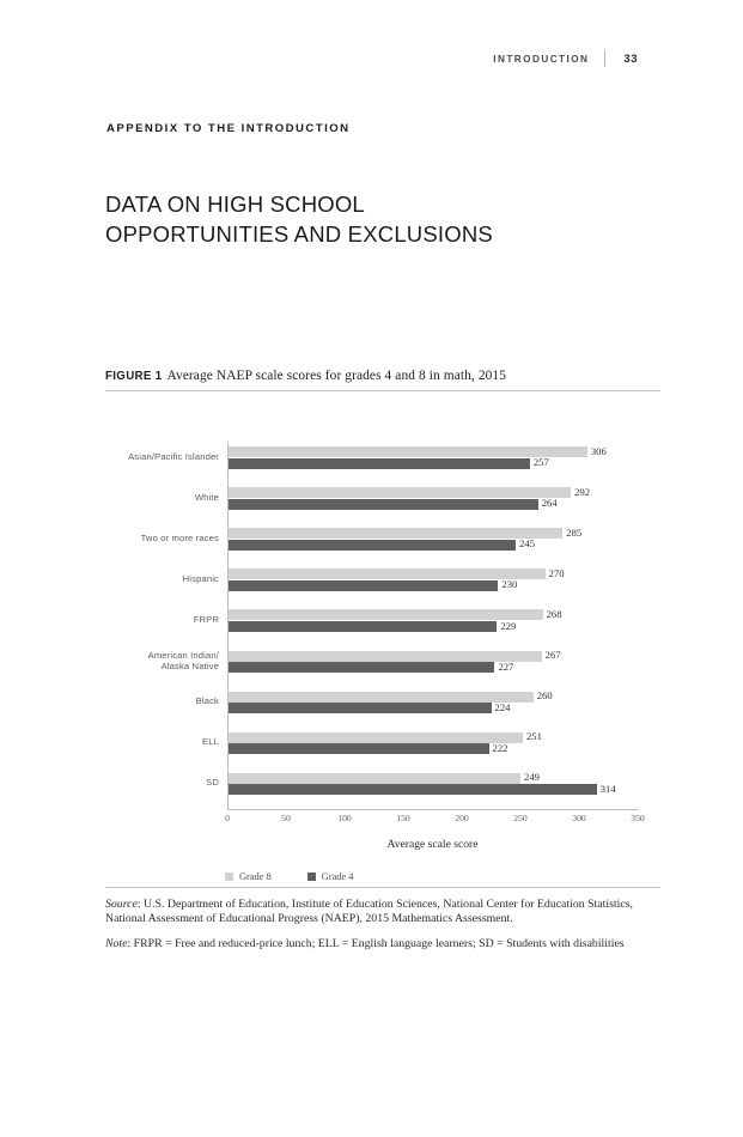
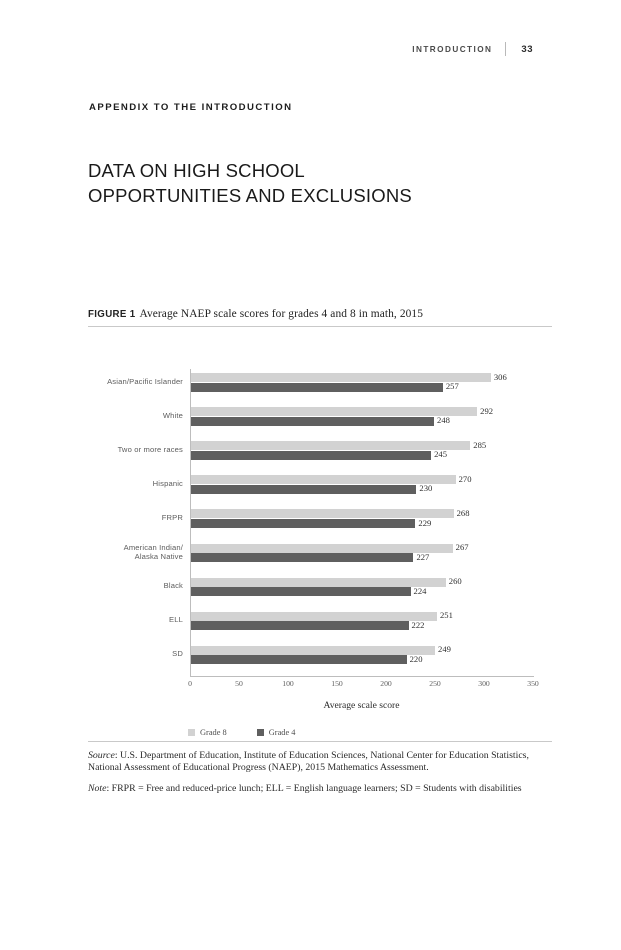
Grade 4/White: 264 -> 248
Grade 4/SD: 314 -> 220
